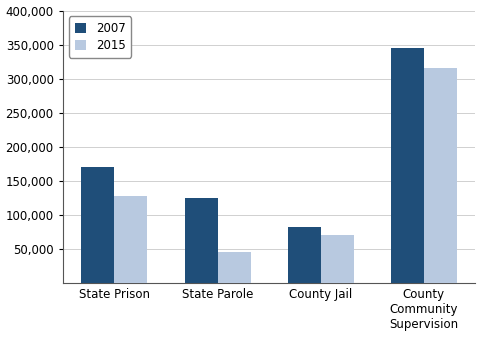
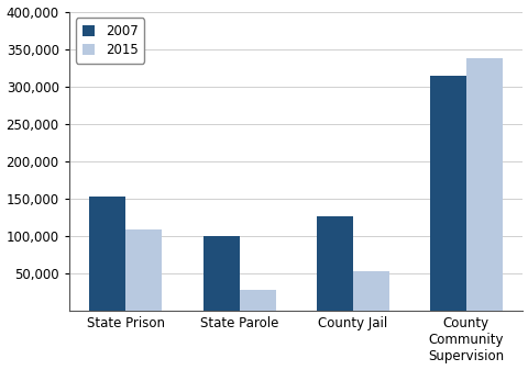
2007/State Prison: 170,000 -> 152,000
2015/State Prison: 127,000 -> 108,000
2007/State Parole: 125,000 -> 100,000
2015/State Parole: 45,000 -> 28,000
2007/County Jail: 82,000 -> 126,000
2015/County Jail: 71,000 -> 52,000
2007/County Community Supervision: 345,000 -> 314,000
2015/County Community Supervision: 316,000 -> 338,000
